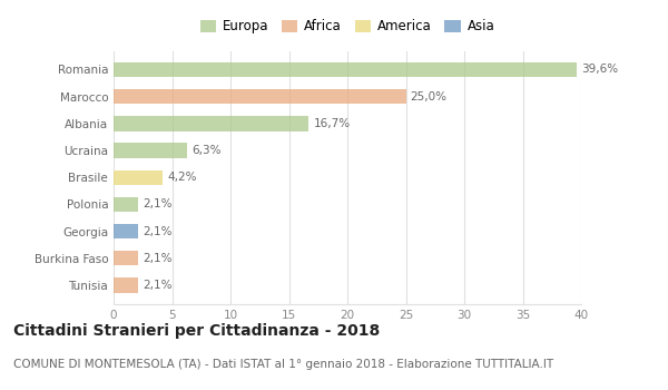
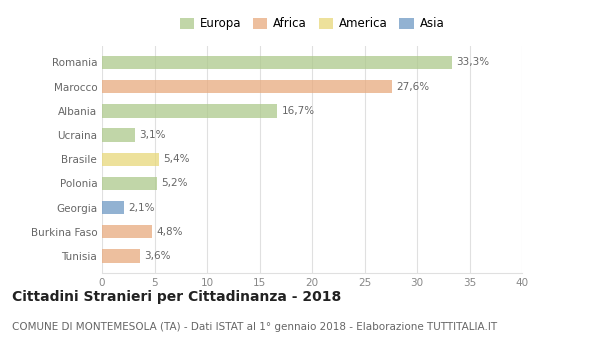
Romania: 39,6% -> 33,3%
Marocco: 25,0% -> 27,6%
Ucraina: 6,3% -> 3,1%
Brasile: 4,2% -> 5,4%
Polonia: 2,1% -> 5,2%
Burkina Faso: 2,1% -> 4,8%
Tunisia: 2,1% -> 3,6%
